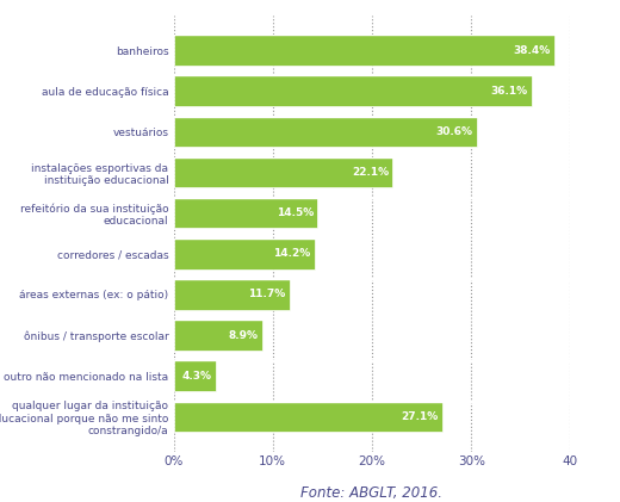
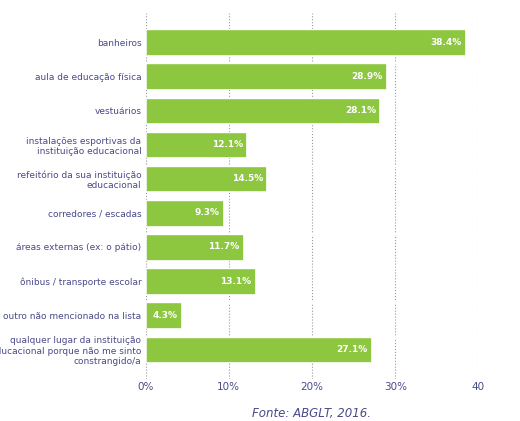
aula de educação física: 36.1% -> 28.9%
vestuários: 30.6% -> 28.1%
instalações esportivas da instituição educacional: 22.1% -> 12.1%
corredores / escadas: 14.2% -> 9.3%
ônibus / transporte escolar: 8.9% -> 13.1%
